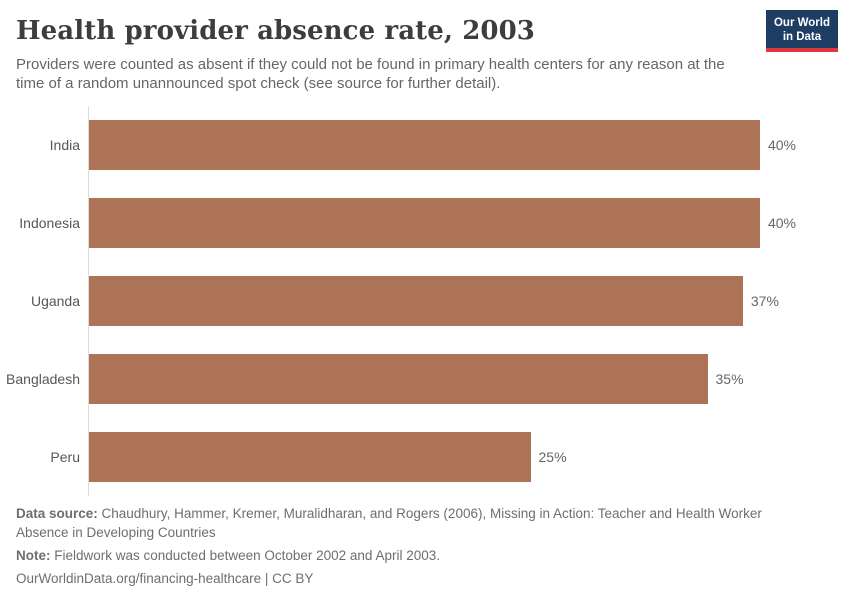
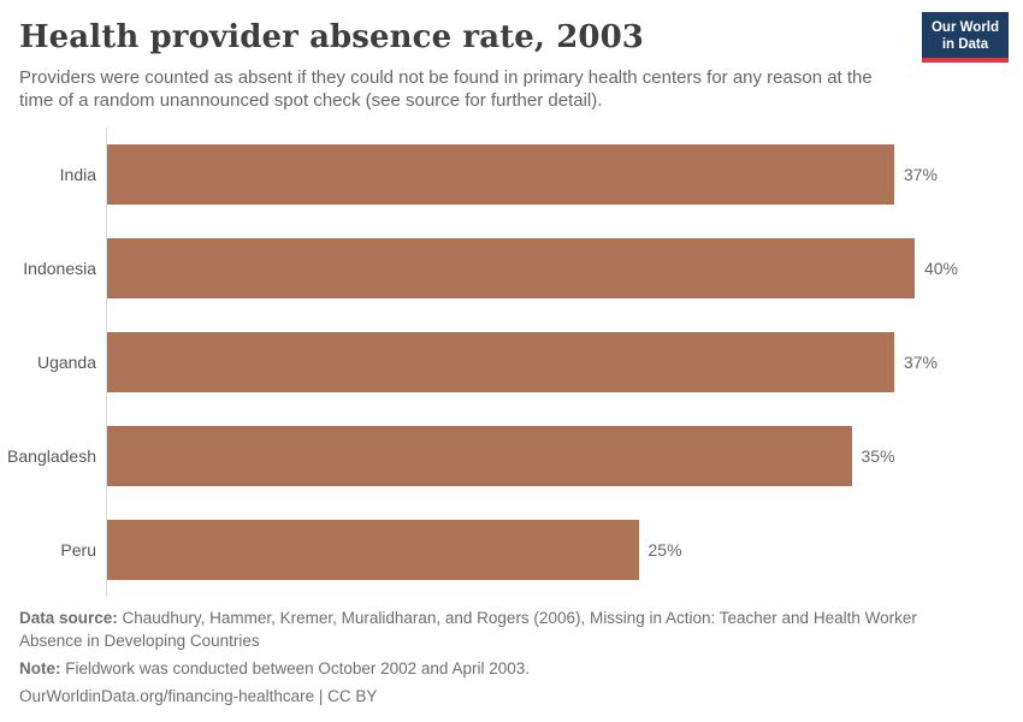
India: 40% -> 37%
